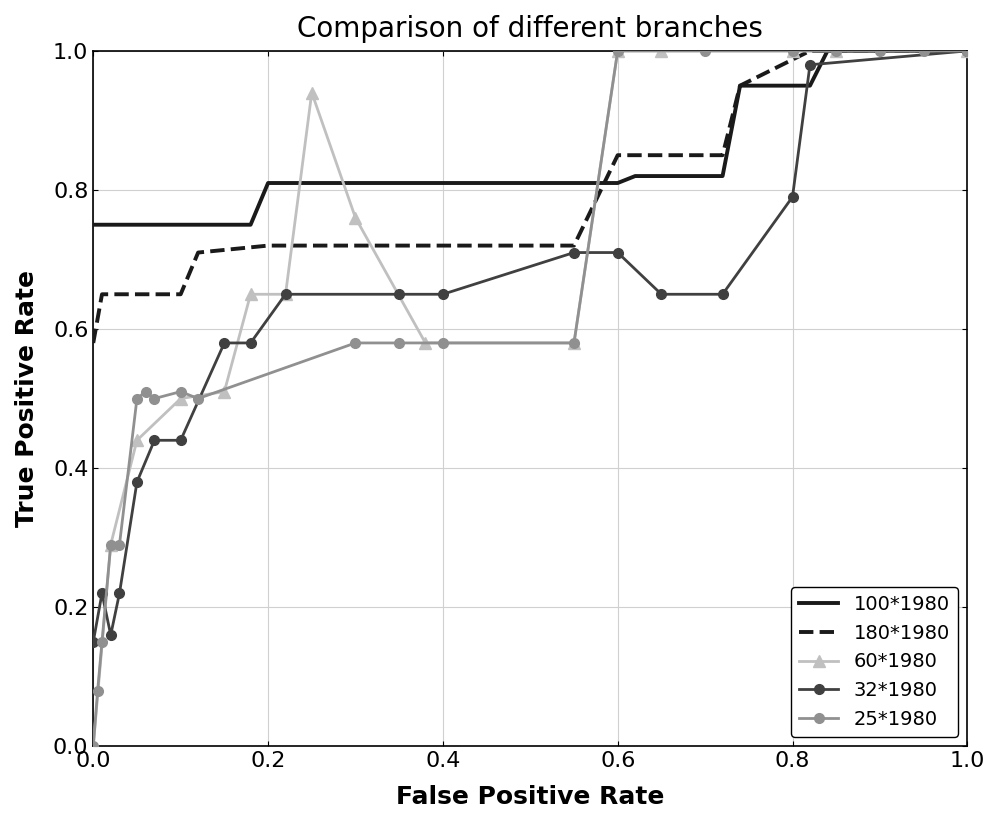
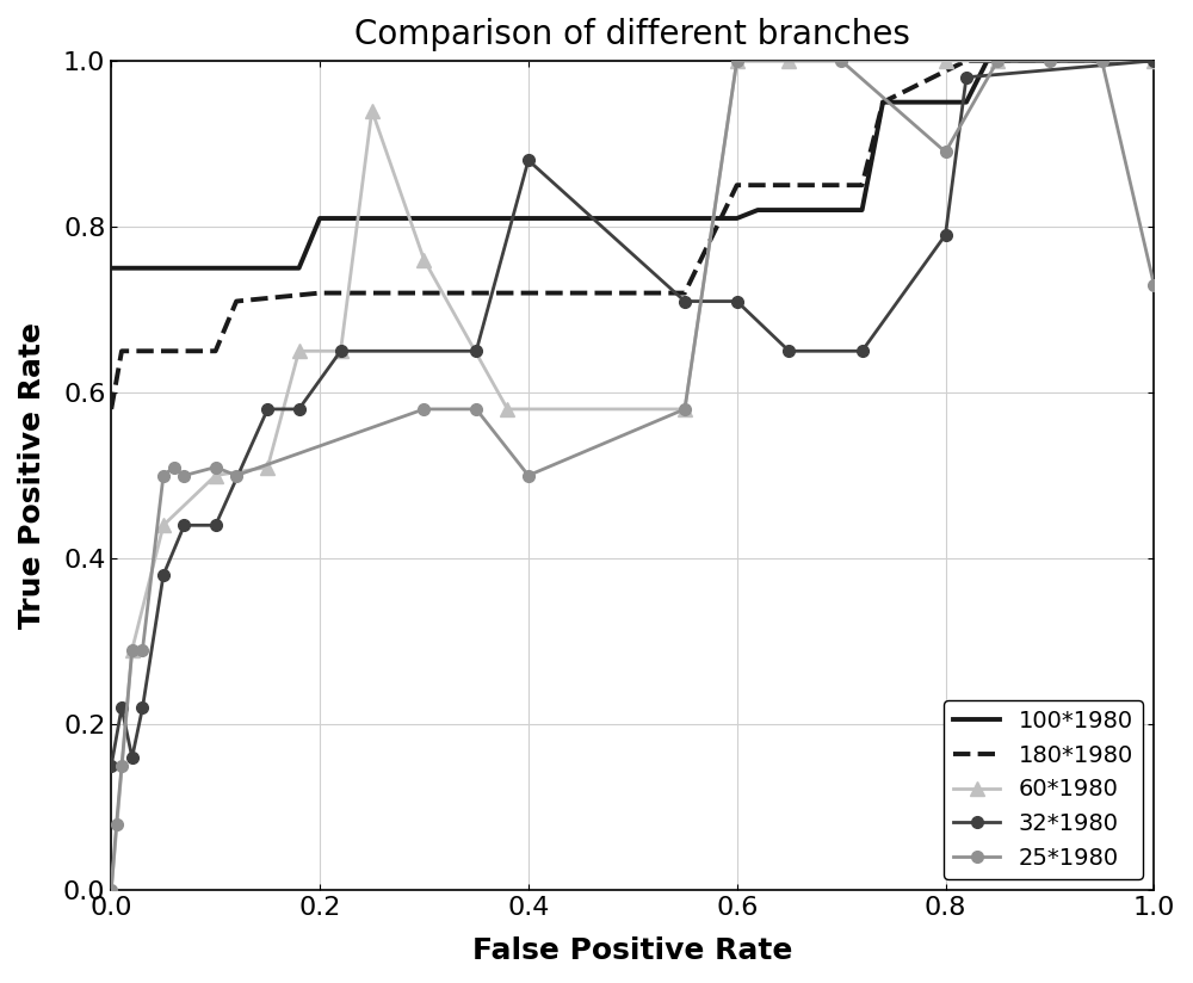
32*1980/0.4: 0.65 -> 0.88
25*1980/0.4: 0.58 -> 0.50
25*1980/0.8: 1.00 -> 0.89
25*1980/1.0: 1.00 -> 0.73
